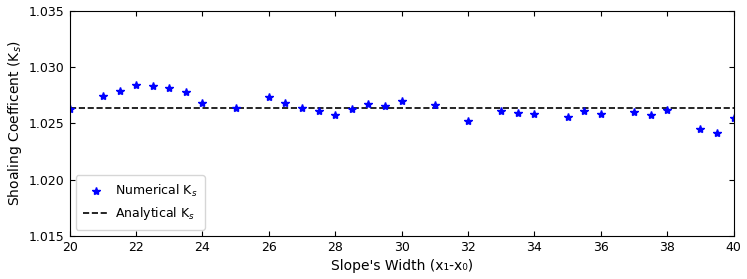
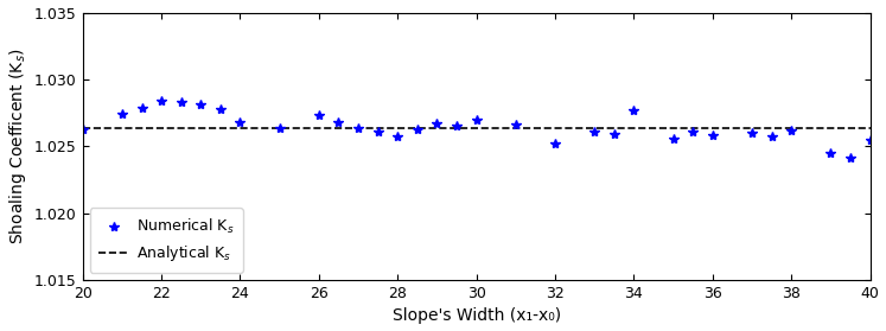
34: 1.0258 -> 1.0277
